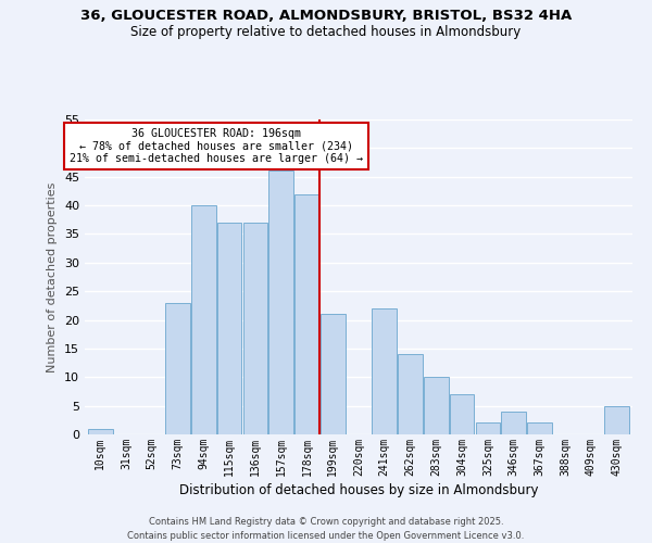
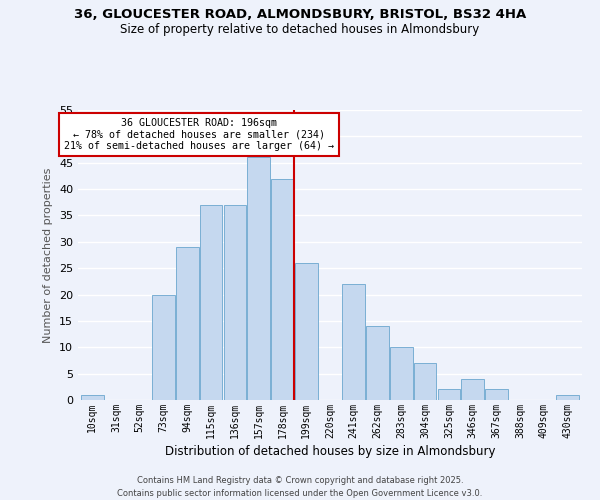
73sqm: 23 -> 20
94sqm: 40 -> 29
199sqm: 21 -> 26
430sqm: 5 -> 1
